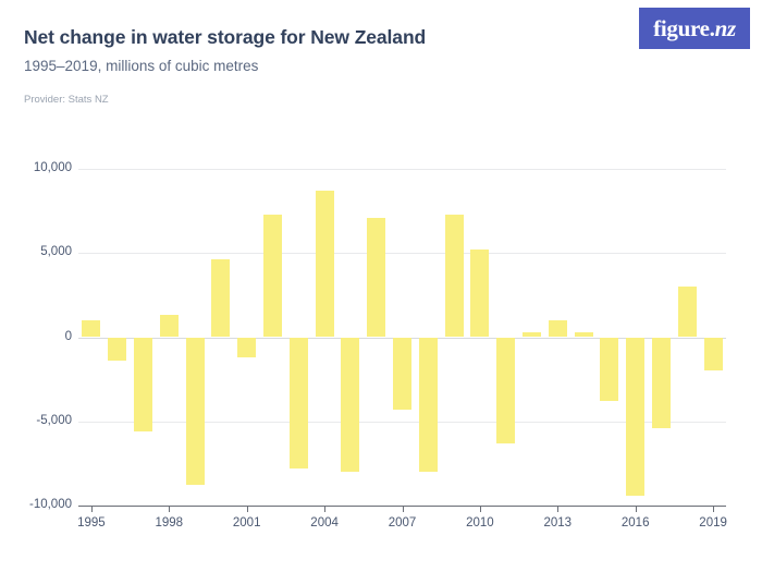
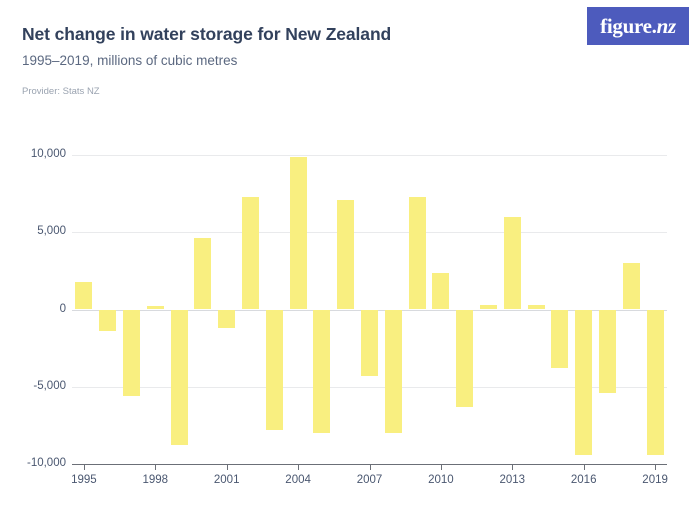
1995: 1000 -> 1800
1998: 1300 -> 200
2004: 8700 -> 9900
2010: 5200 -> 2400
2013: 1000 -> 6000
2019: -2000 -> -9400
